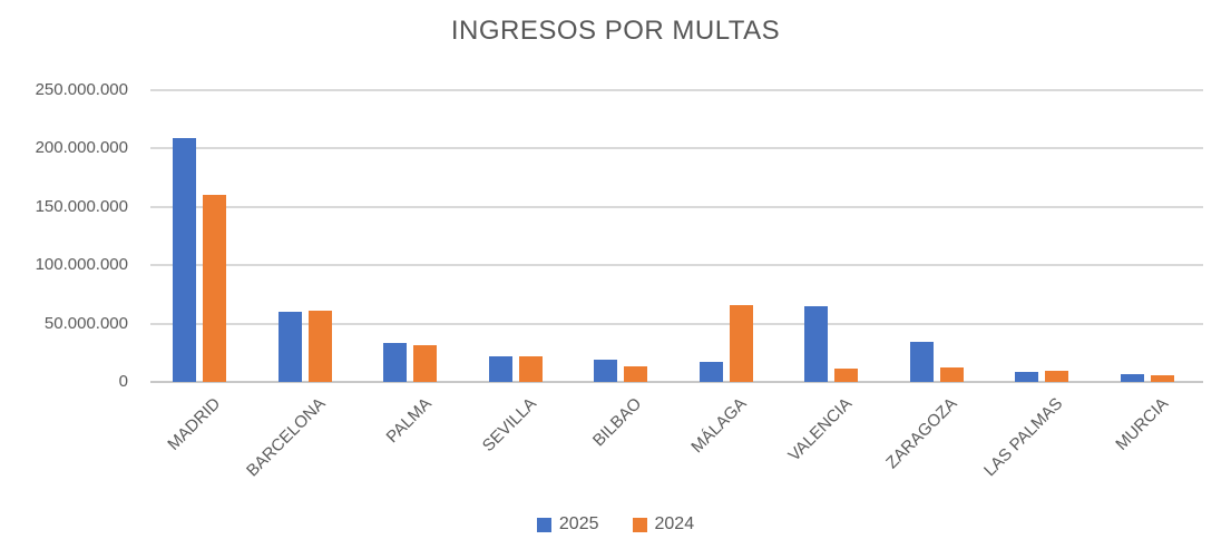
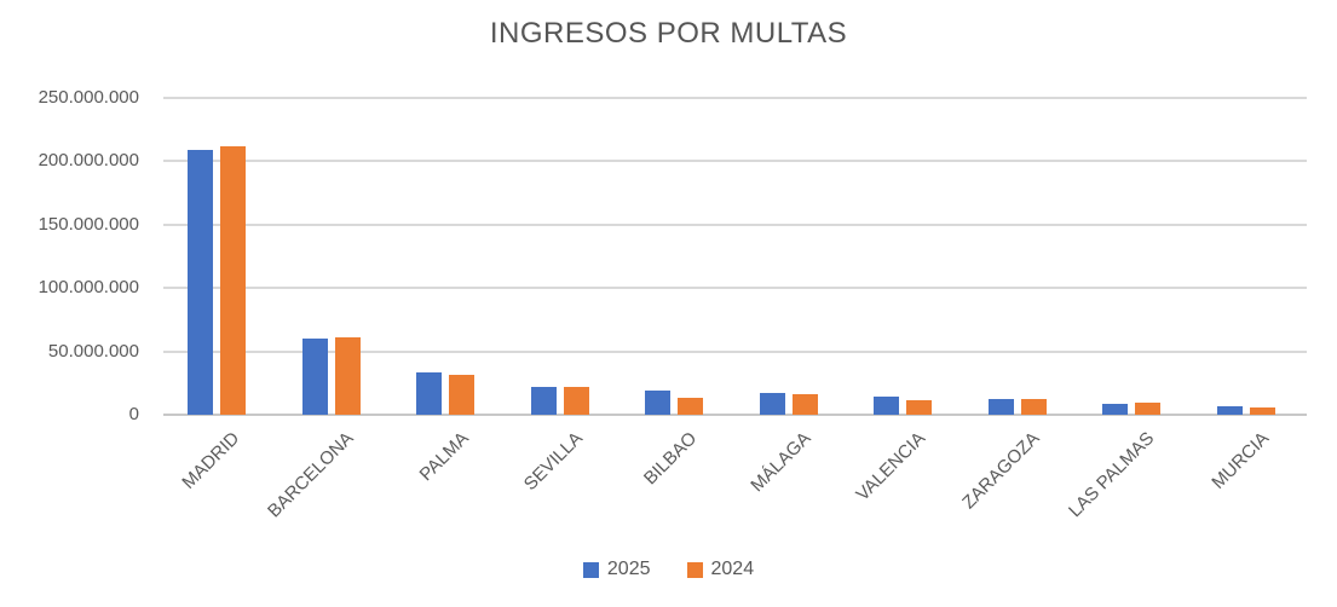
2024/MADRID: 160000000 -> 212000000
2024/MÁLAGA: 66000000 -> 16000000
2025/VALENCIA: 65000000 -> 14000000
2025/ZARAGOZA: 34000000 -> 12000000
